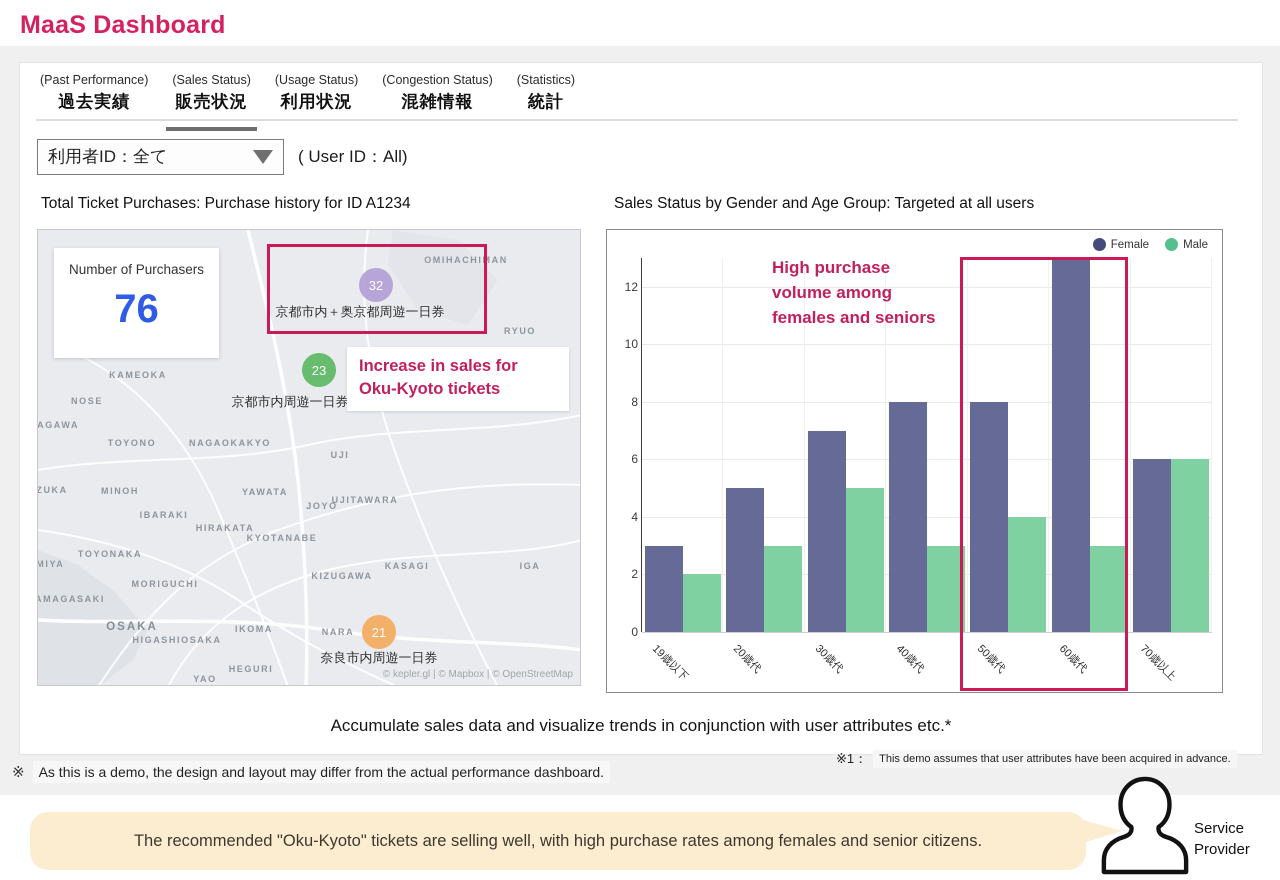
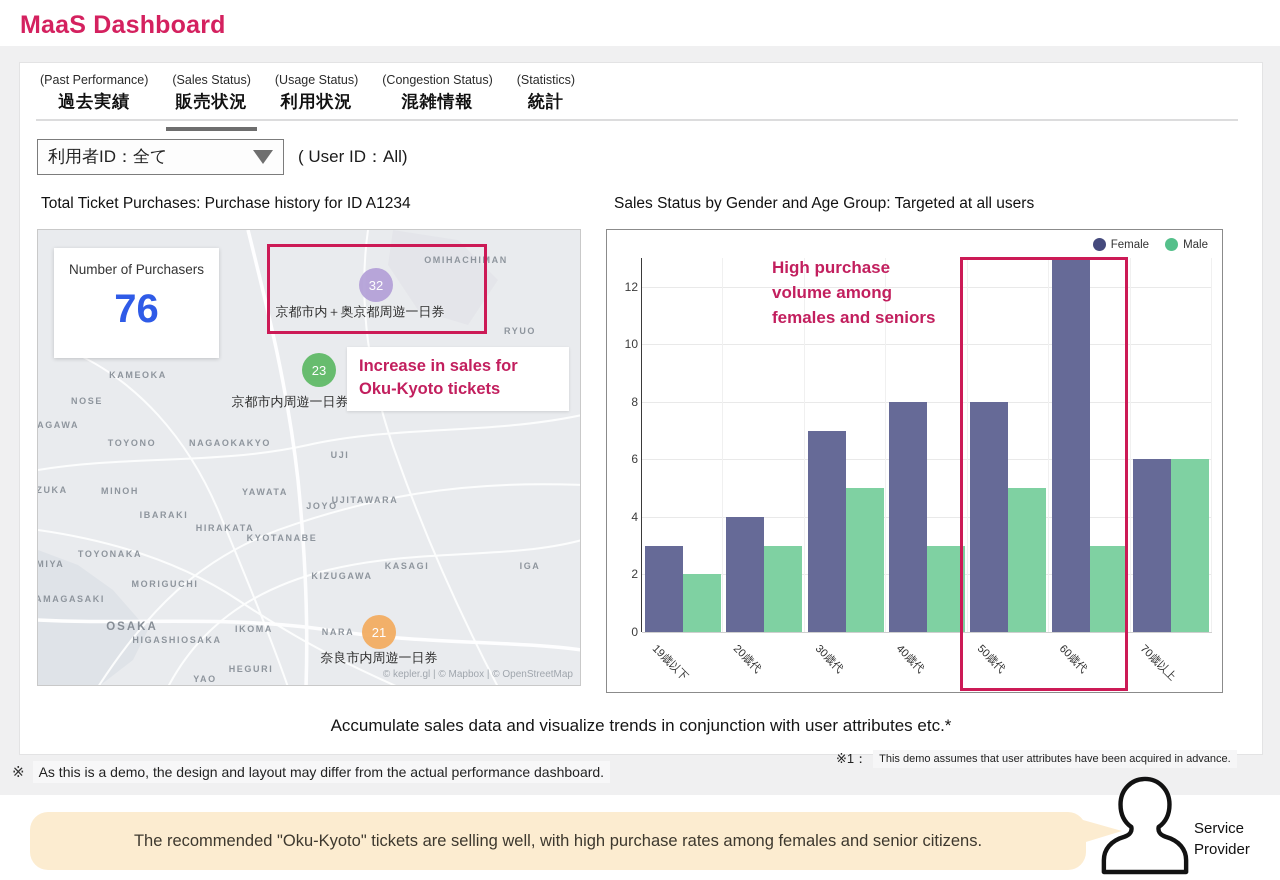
Female/20歳代: 5 -> 4
Male/50歳代: 4 -> 5
